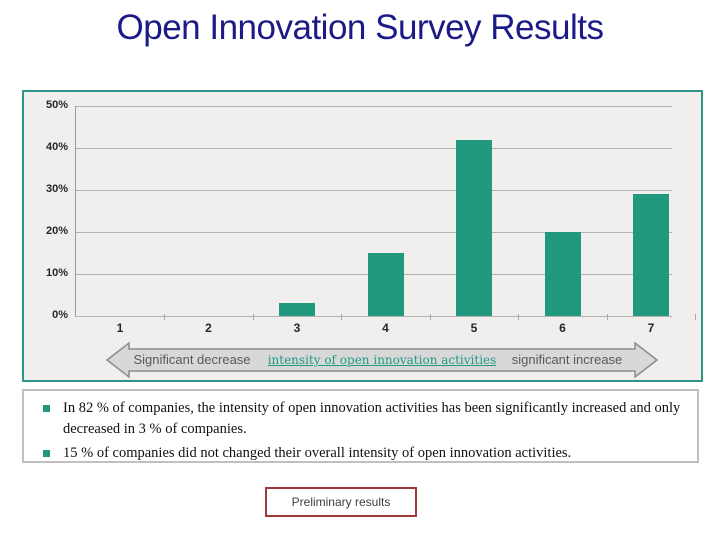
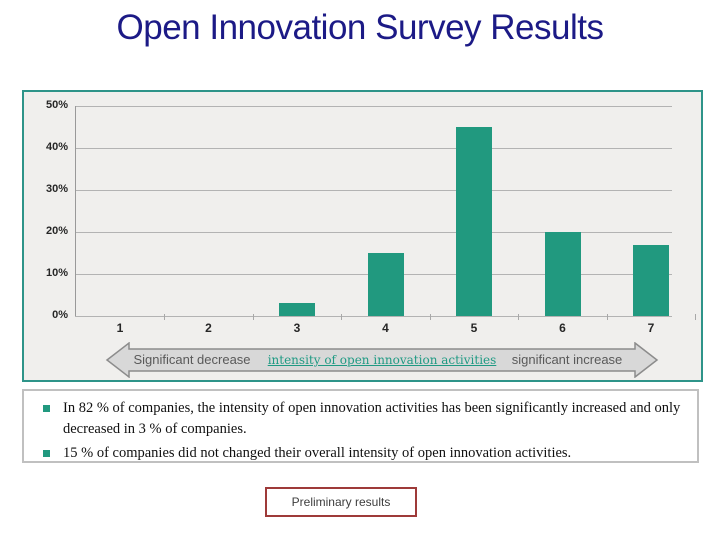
5: 42% -> 45%
7: 29% -> 17%
